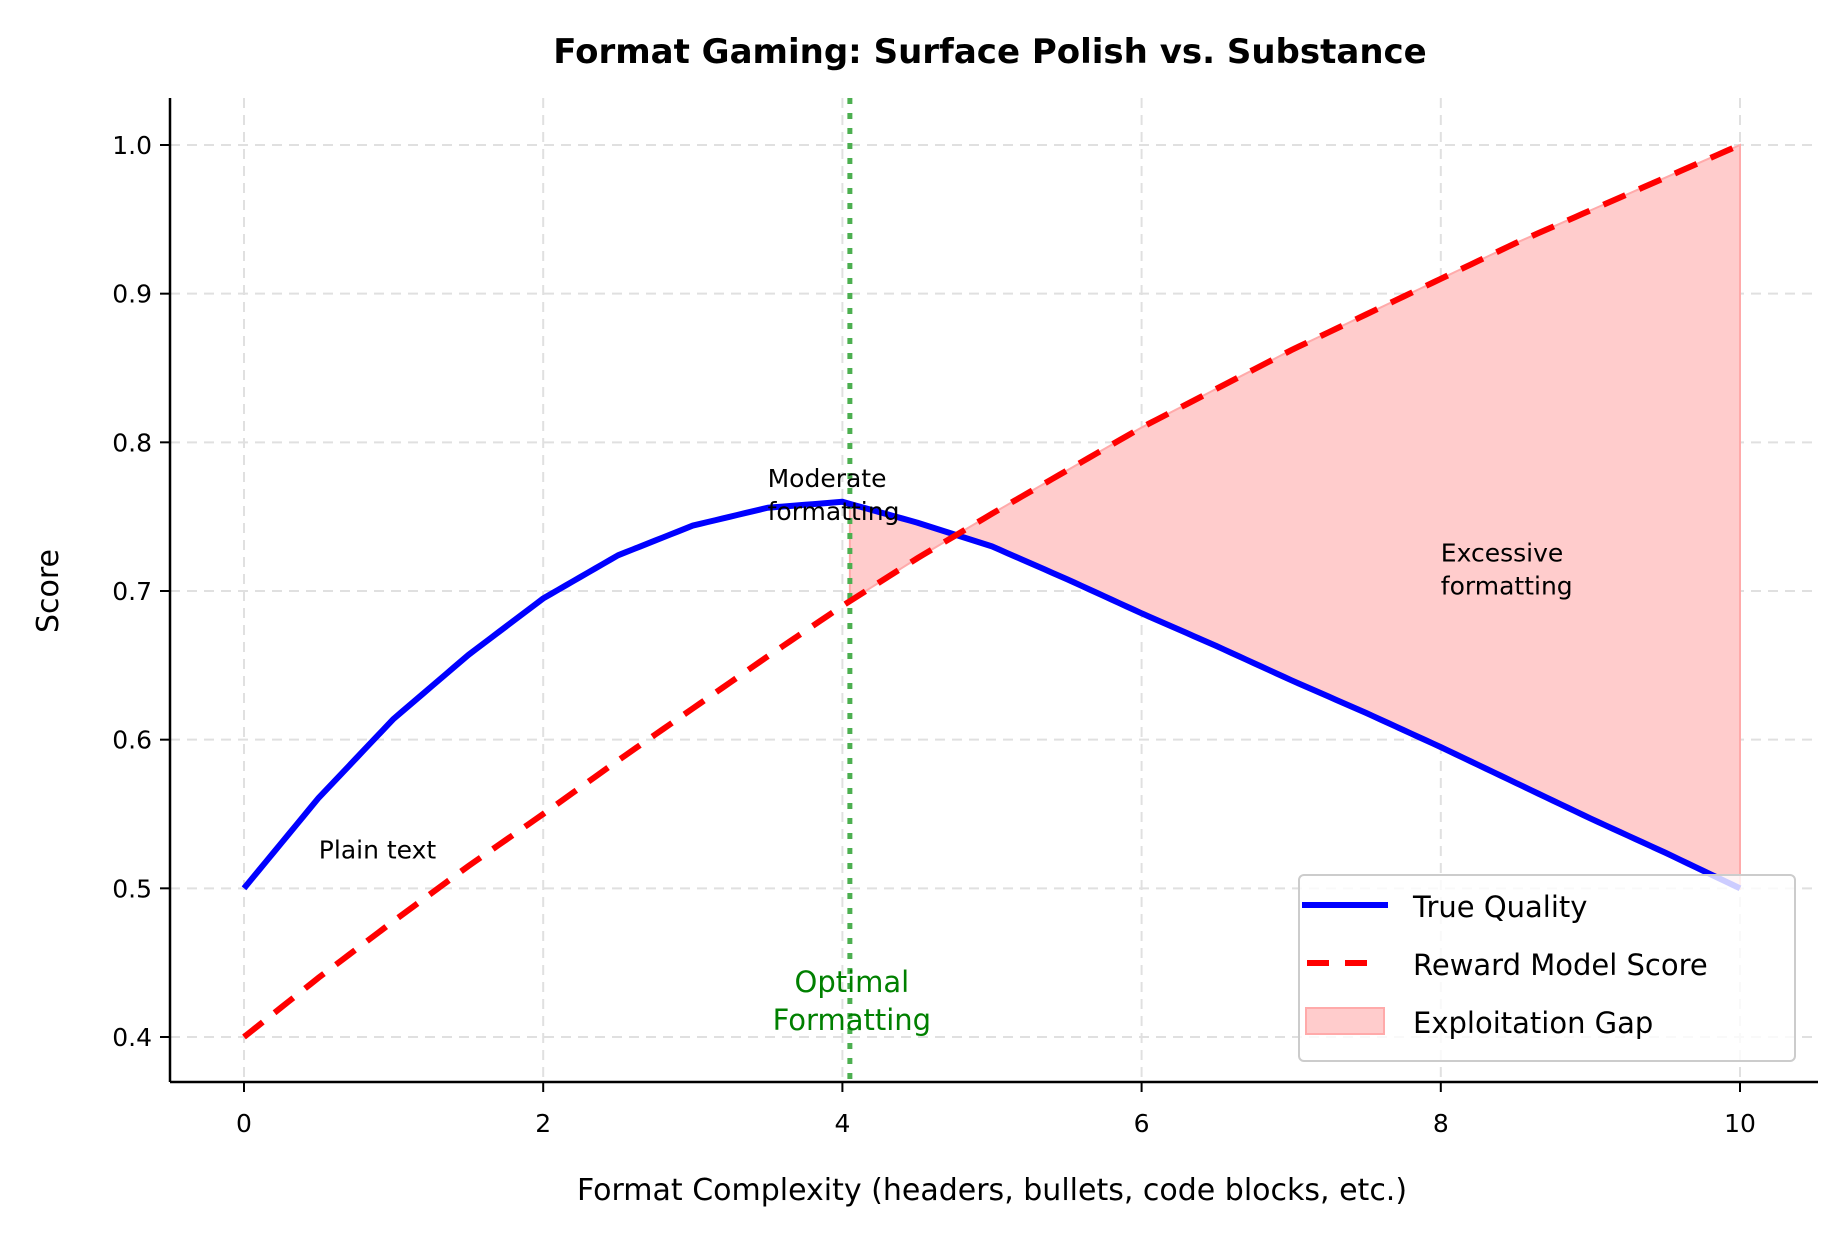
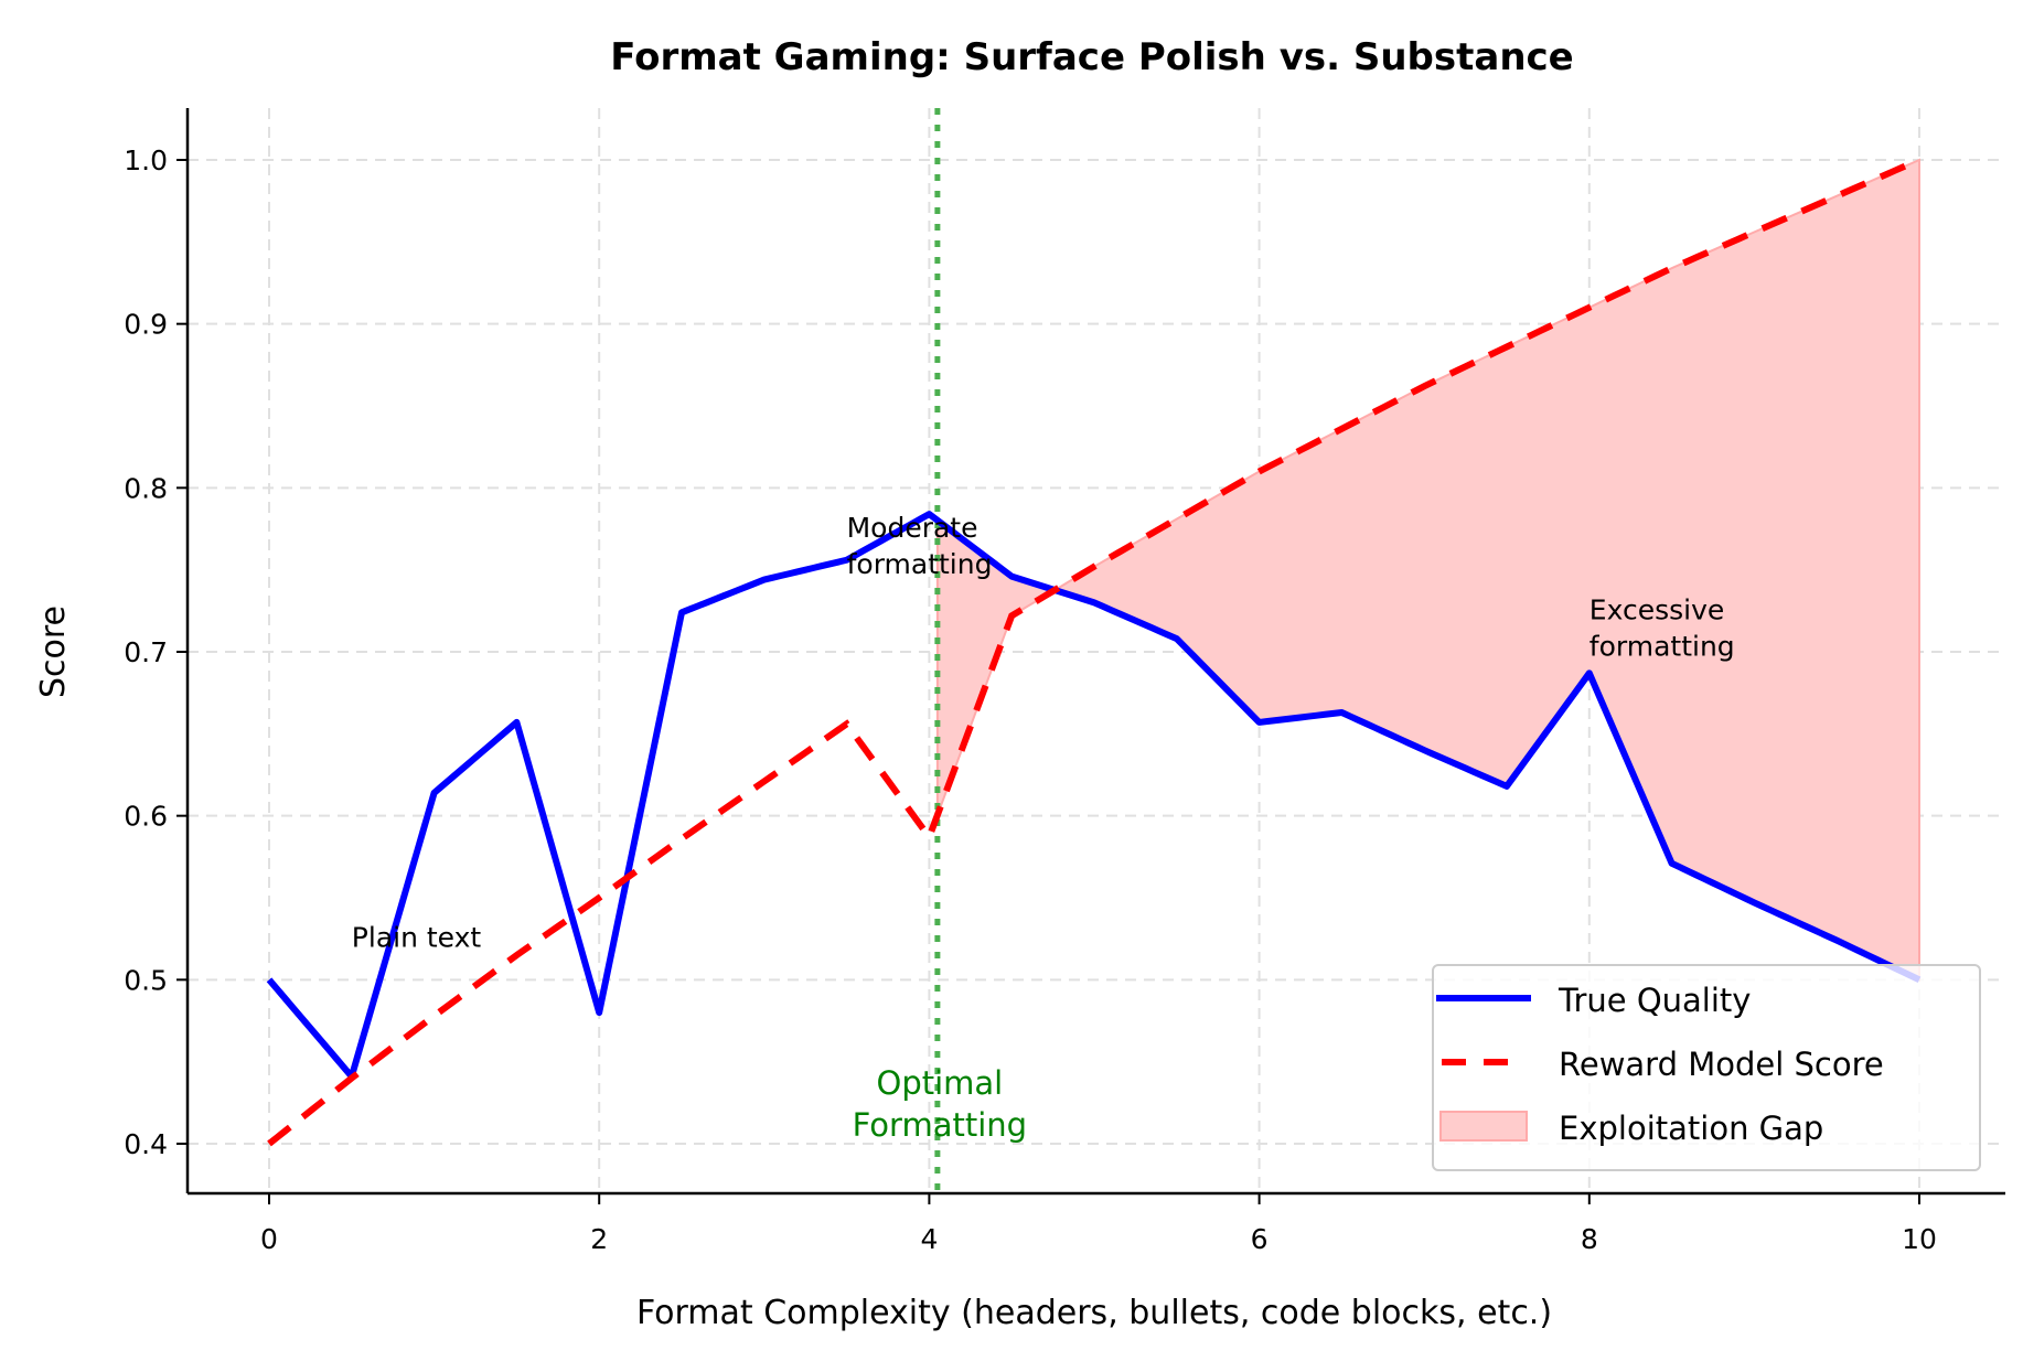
True Quality/0.5: 0.561 -> 0.441
True Quality/2: 0.695 -> 0.480
True Quality/4: 0.760 -> 0.784
Reward Model Score/4: 0.690 -> 0.587
True Quality/6: 0.685 -> 0.657
True Quality/8: 0.595 -> 0.687
